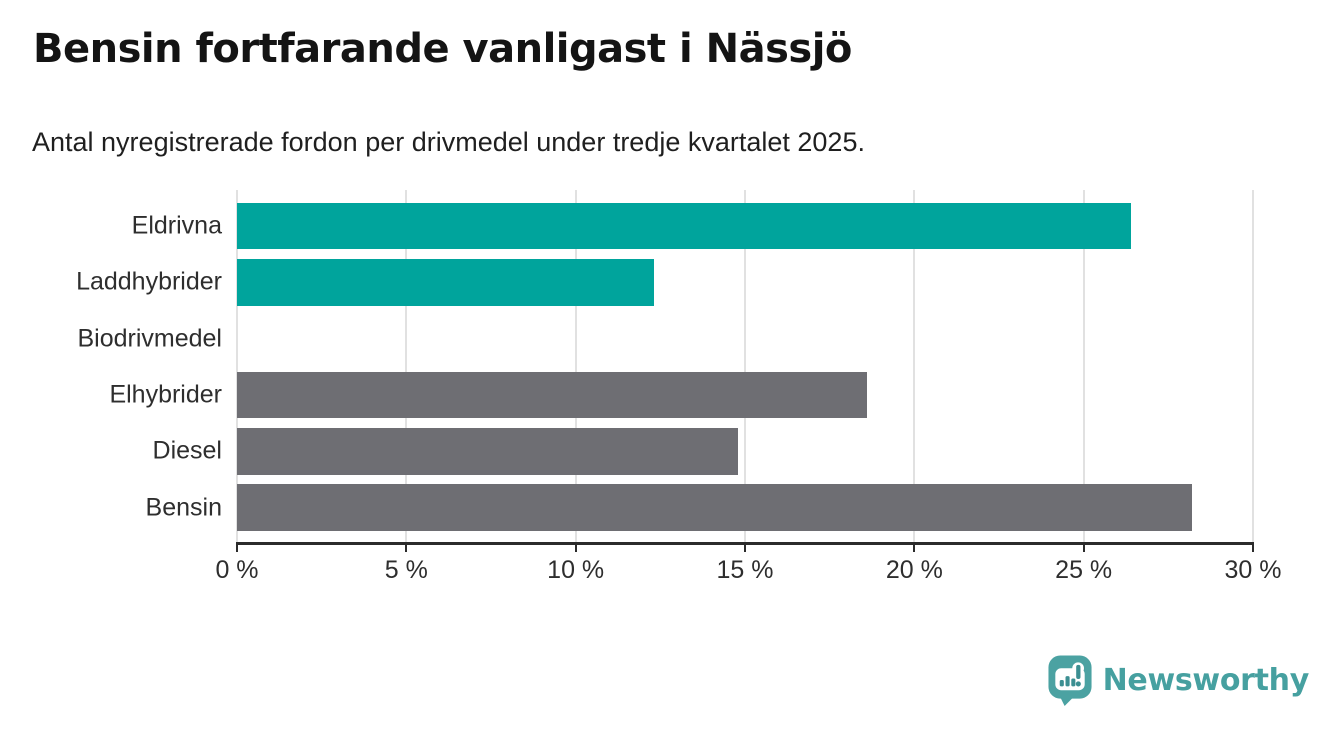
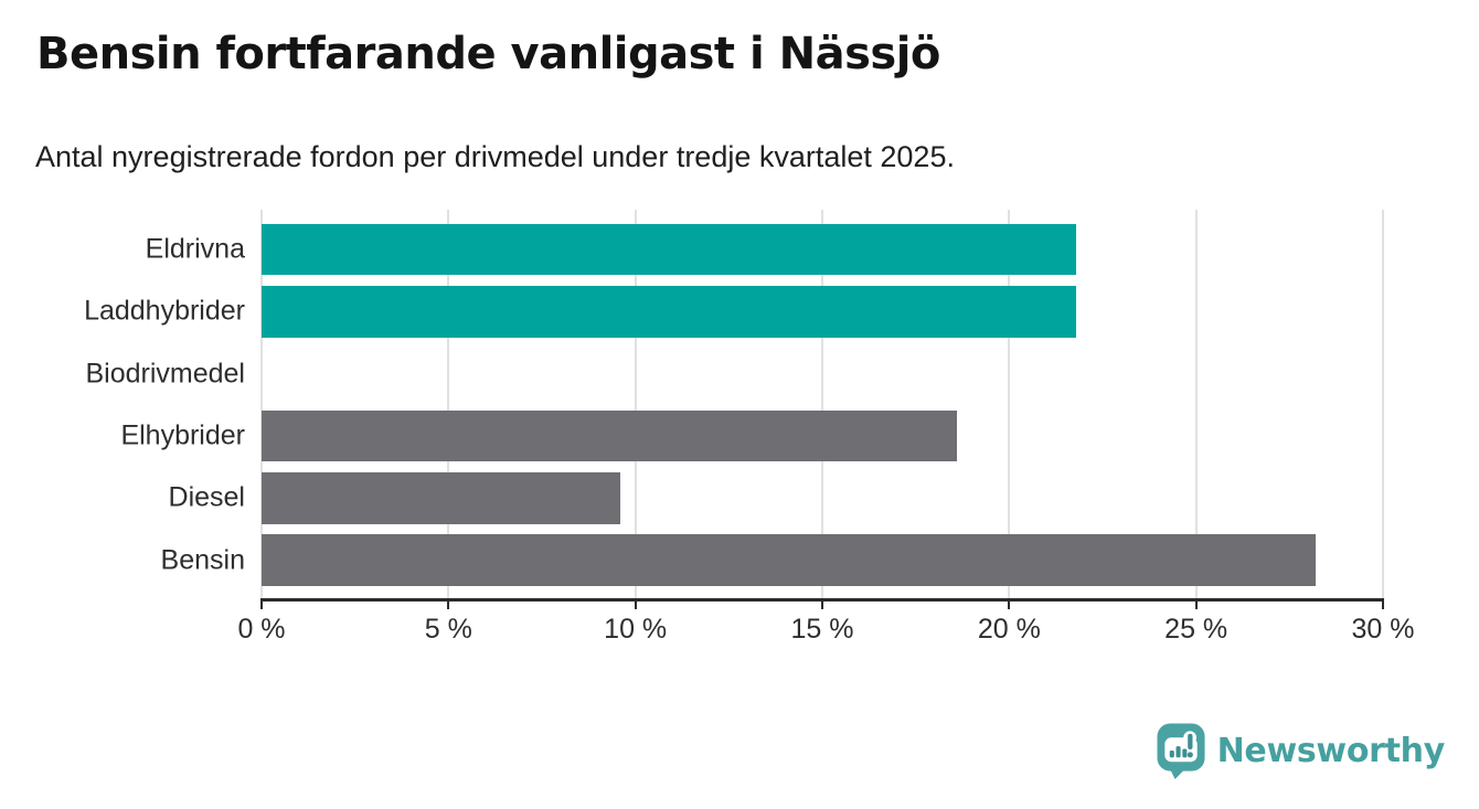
Eldrivna: 26.4% -> 21.8%
Laddhybrider: 12.3% -> 21.8%
Diesel: 14.8% -> 9.6%
